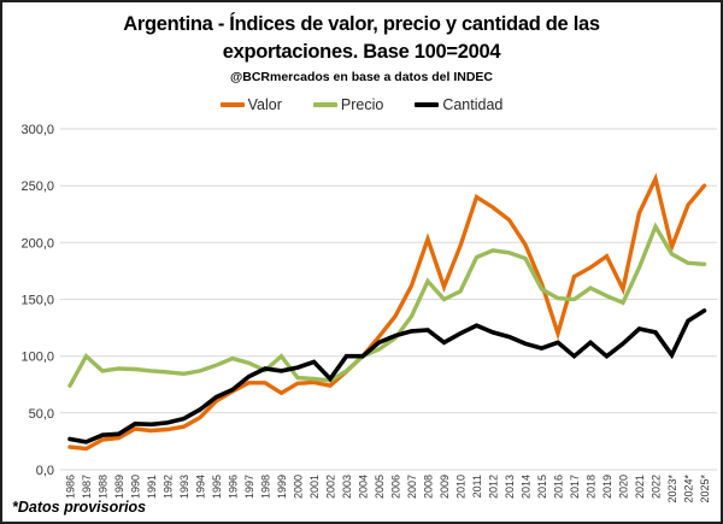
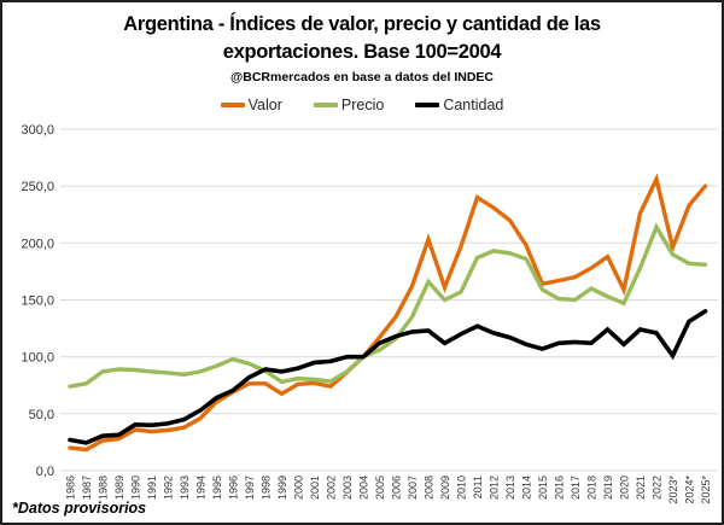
Precio/1987: 100 -> 80
Precio/1999: 100 -> 80
Cantidad/2002: 80 -> 100
Valor/2016: 120 -> 170
Cantidad/2017: 100 -> 110
Cantidad/2019: 100 -> 120
